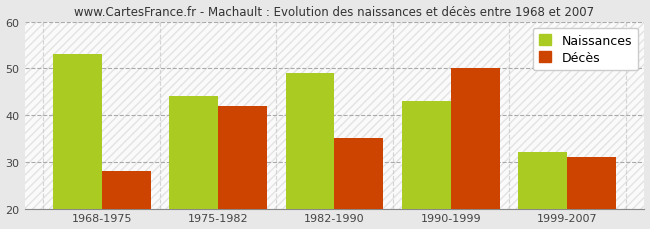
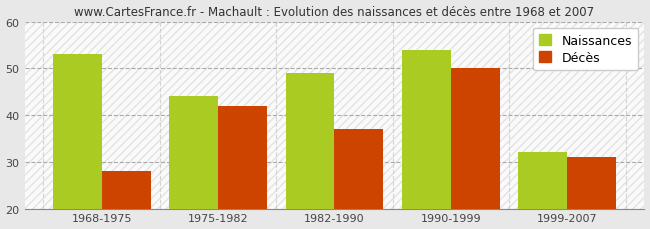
Décès/1982-1990: 35 -> 37
Naissances/1990-1999: 43 -> 54
